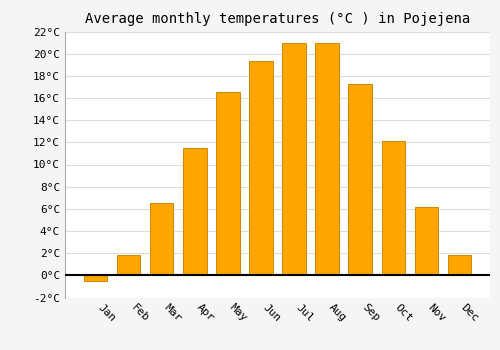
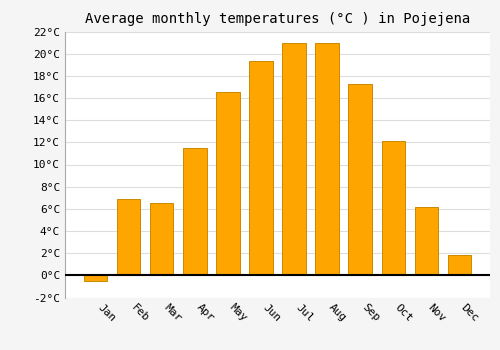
Feb: 1.8°C -> 6.9°C
